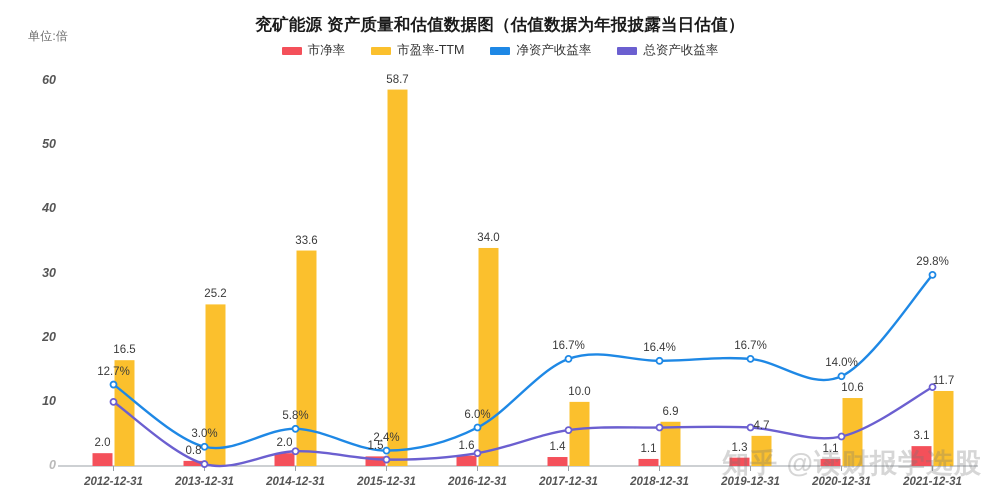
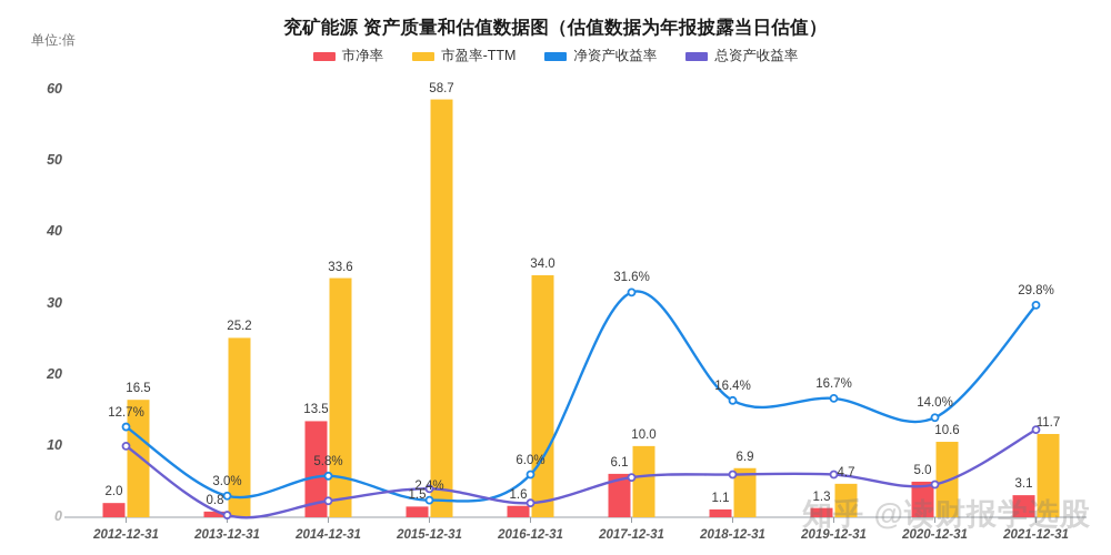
市净率/2014-12-31: 2.0 -> 13.5
总资产收益率/2015-12-31: 1 -> 4
市净率/2017-12-31: 1.4 -> 6.1
净资产收益率/2017-12-31: 16.7% -> 31.6%
市净率/2020-12-31: 1.1 -> 5.0
